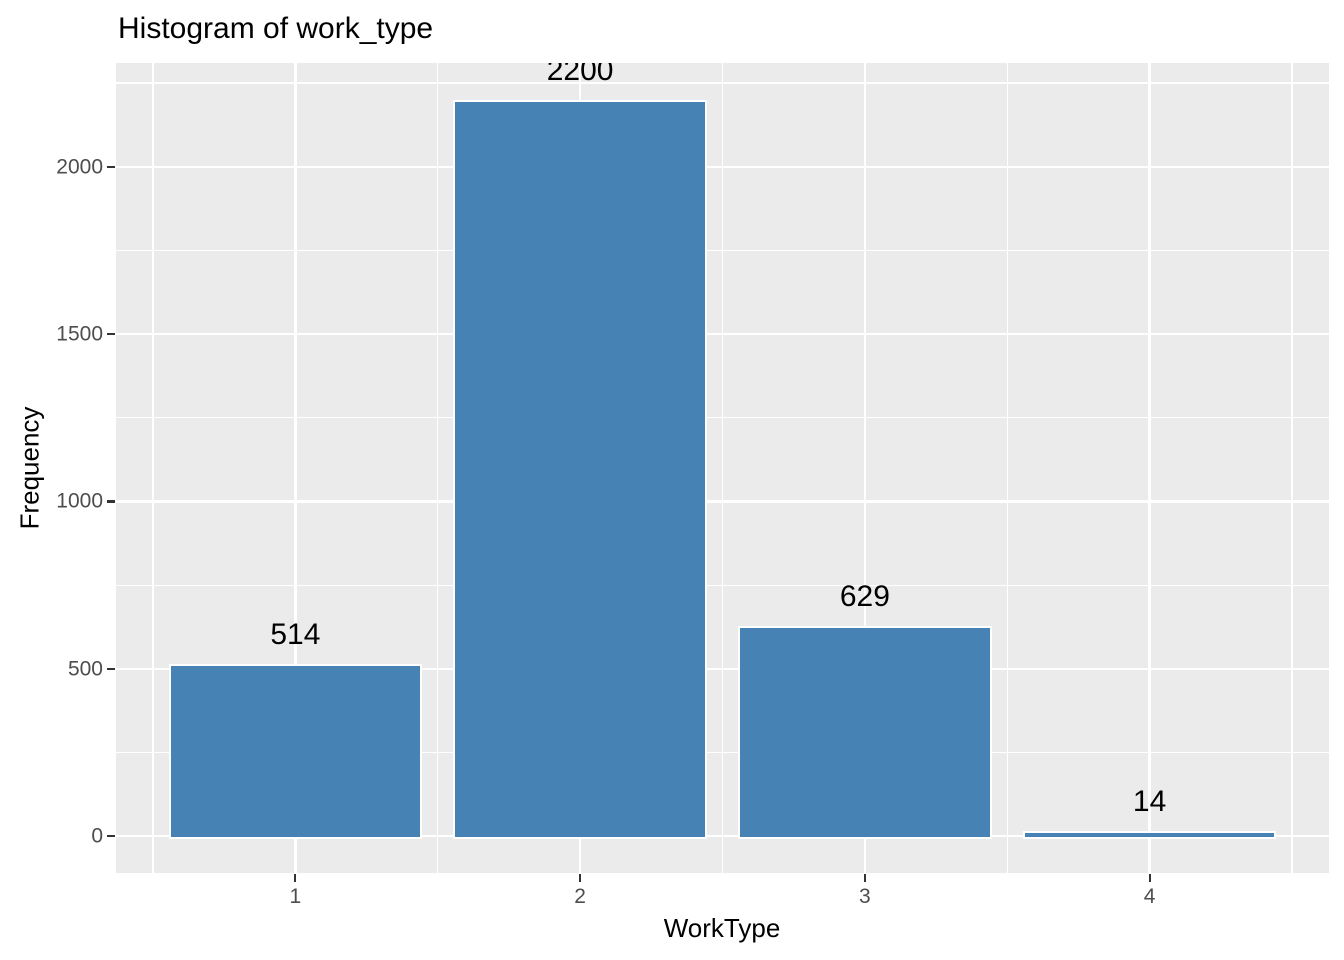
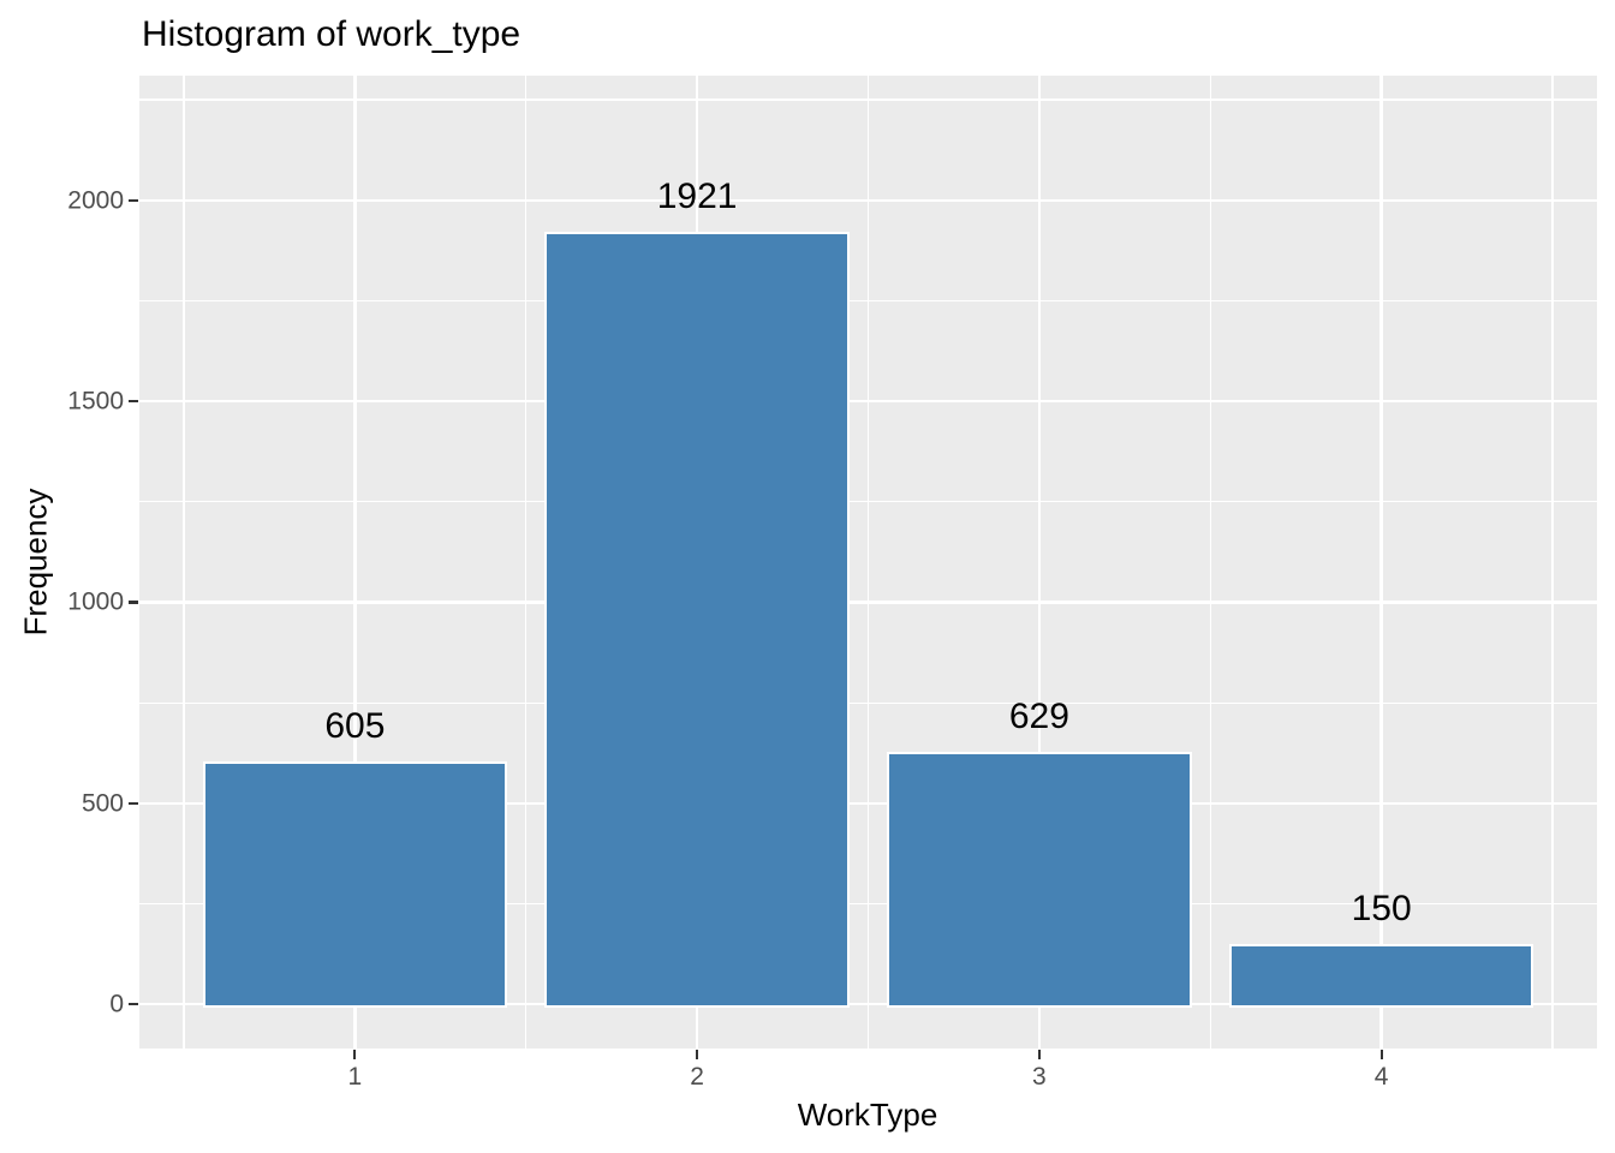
1: 514 -> 605
2: 2200 -> 1921
4: 14 -> 150
